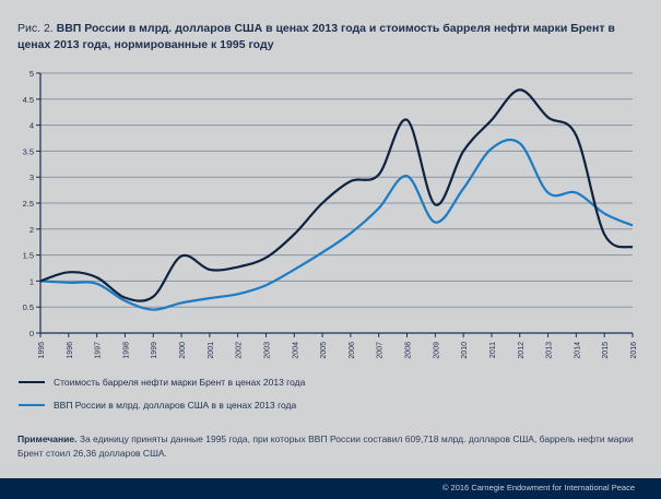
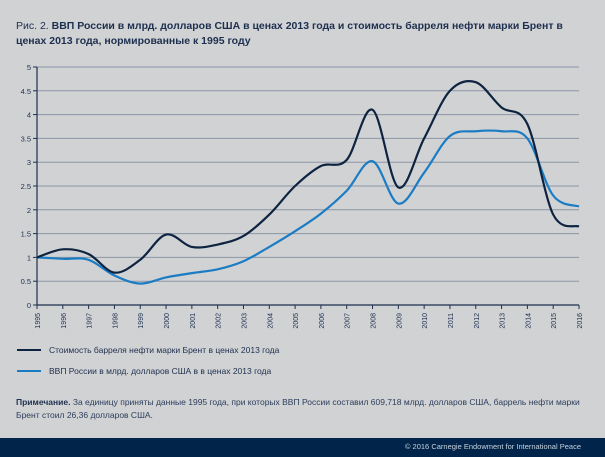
Стоимость барреля нефти марки Брент в ценах 2013 года/1999: 0.7 -> 0.9
Стоимость барреля нефти марки Брент в ценах 2013 года/2011: 4.1 -> 4.5
ВВП России в млрд. долларов США в в ценах 2013 года/2013: 2.7 -> 3.6
ВВП России в млрд. долларов США в в ценах 2013 года/2014: 2.7 -> 3.5
